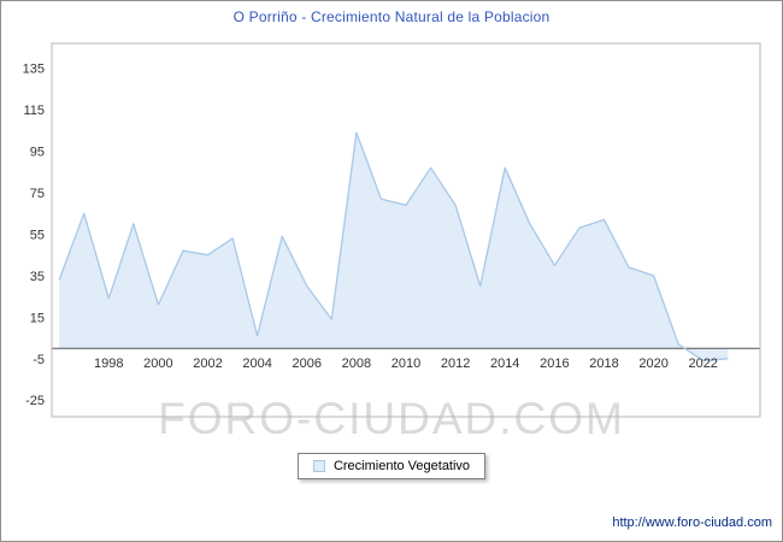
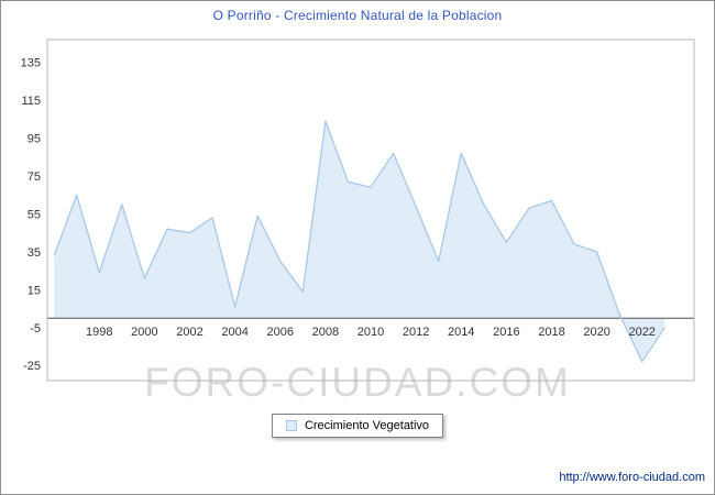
2012: 69 -> 59
2022: -6 -> -23
